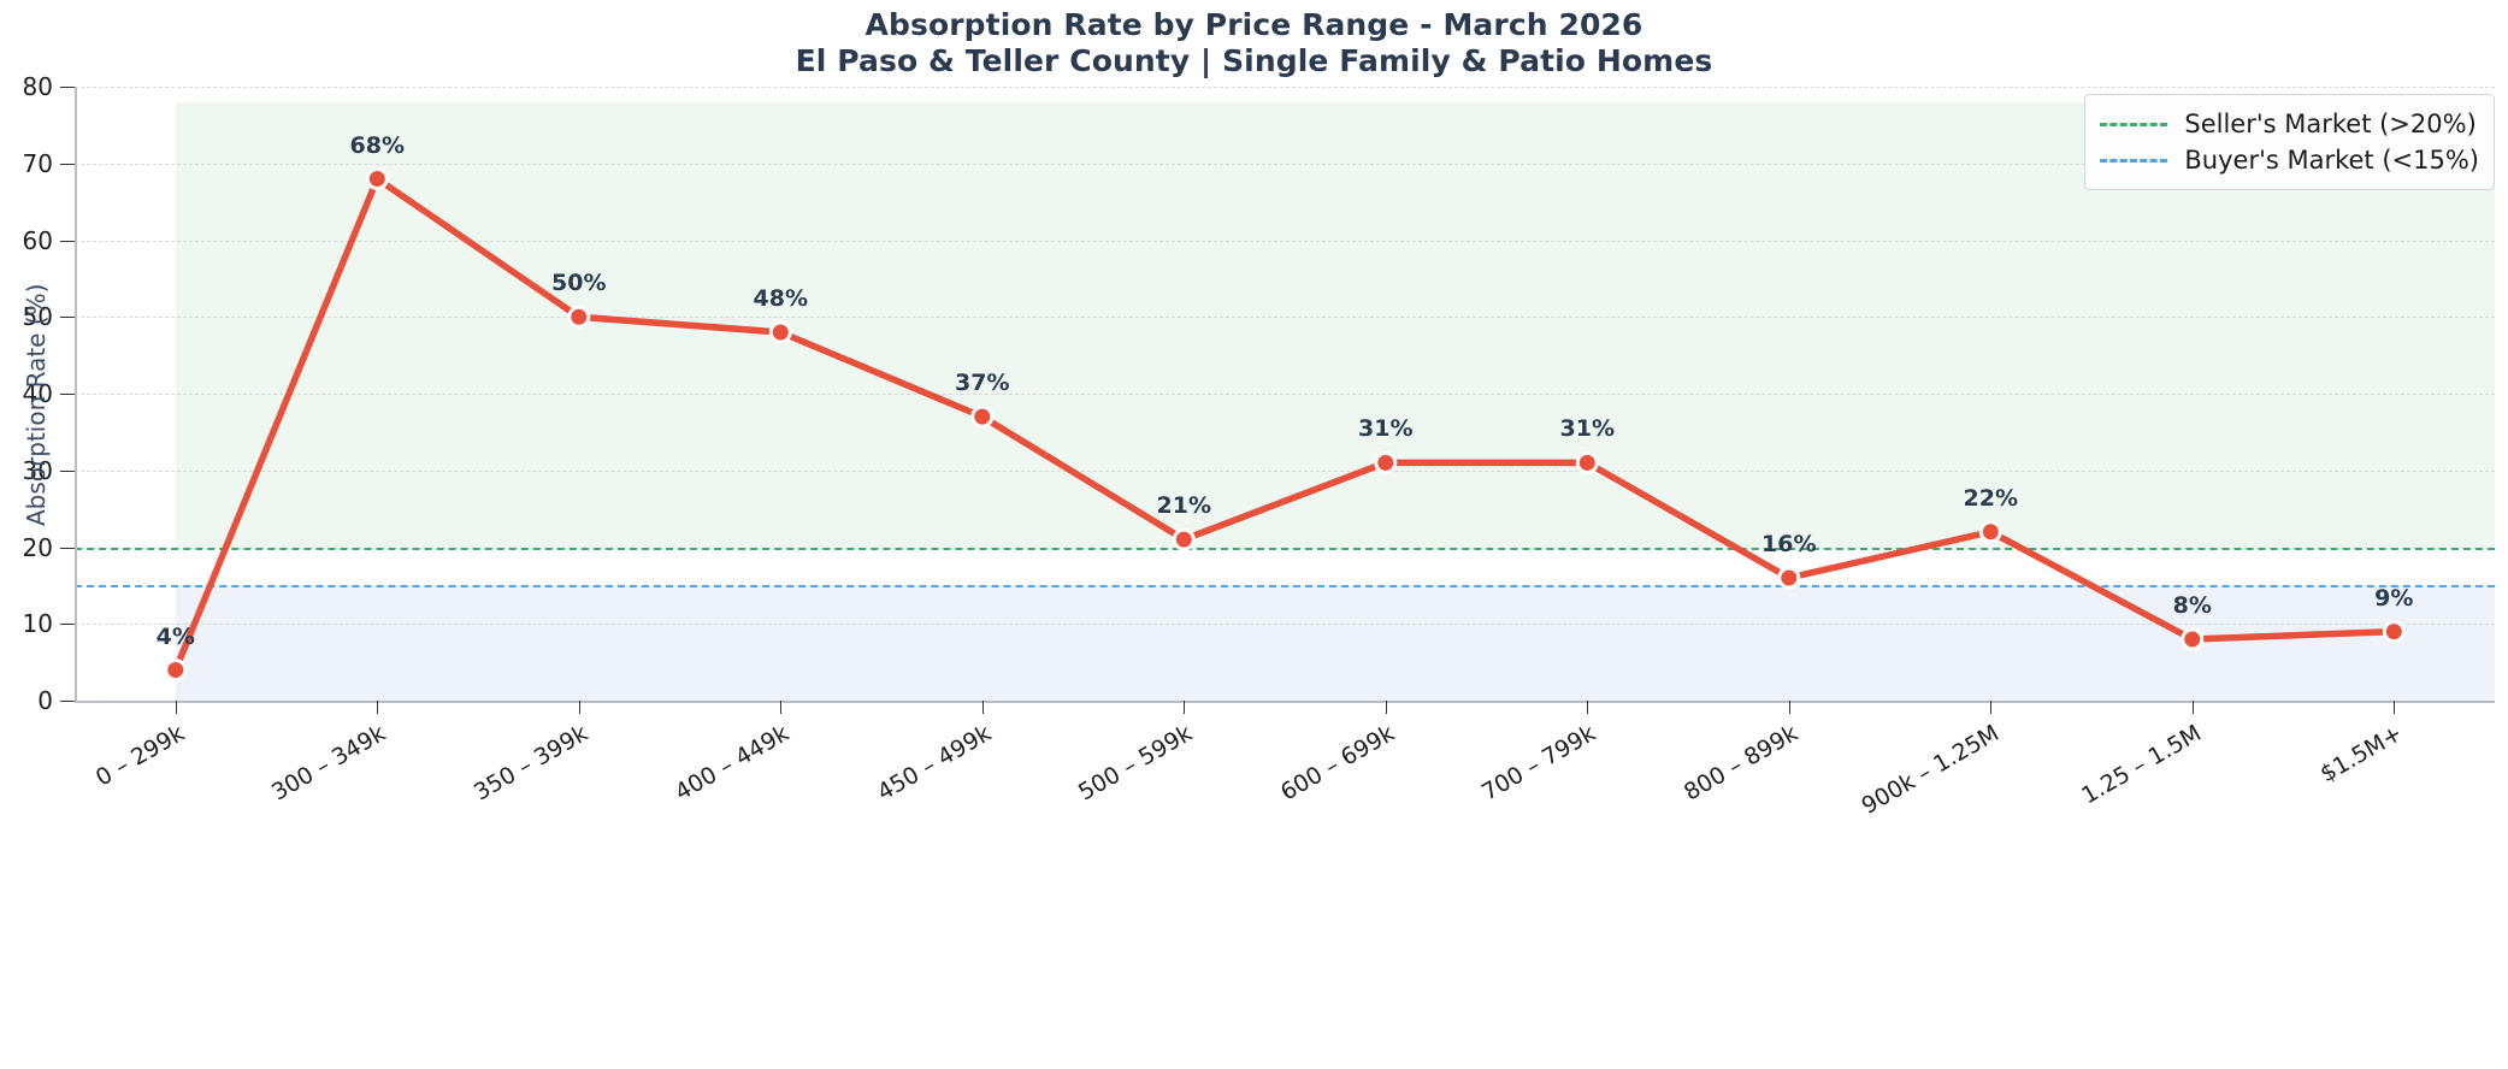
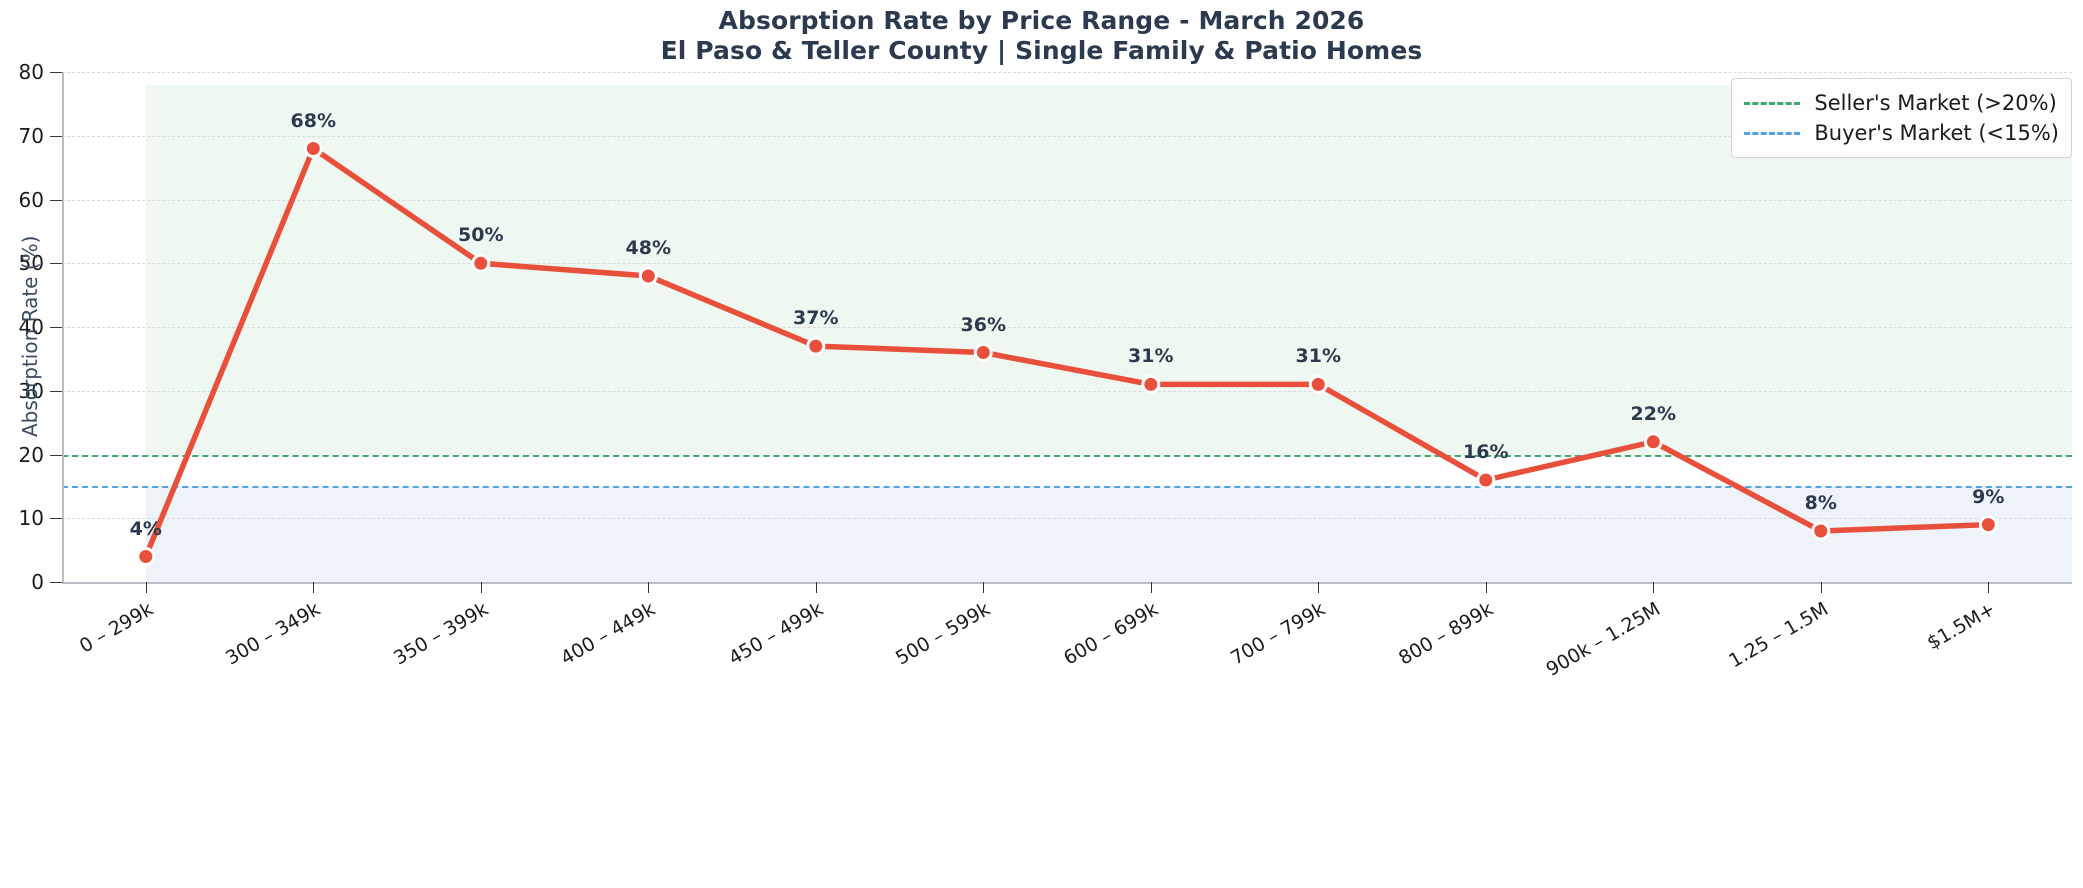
500 – 599k: 21% -> 36%
